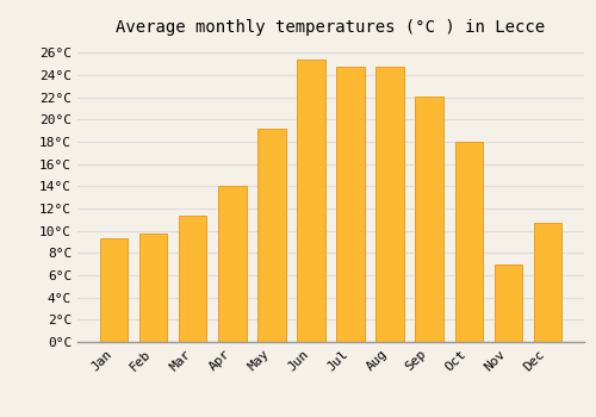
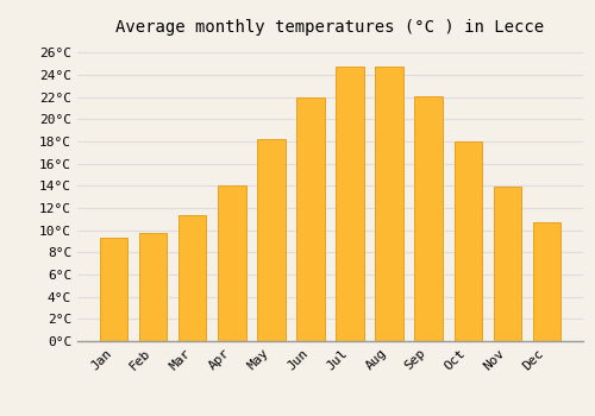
May: 19.2°C -> 18.2°C
Jun: 25.4°C -> 22.0°C
Nov: 7.0°C -> 13.9°C
